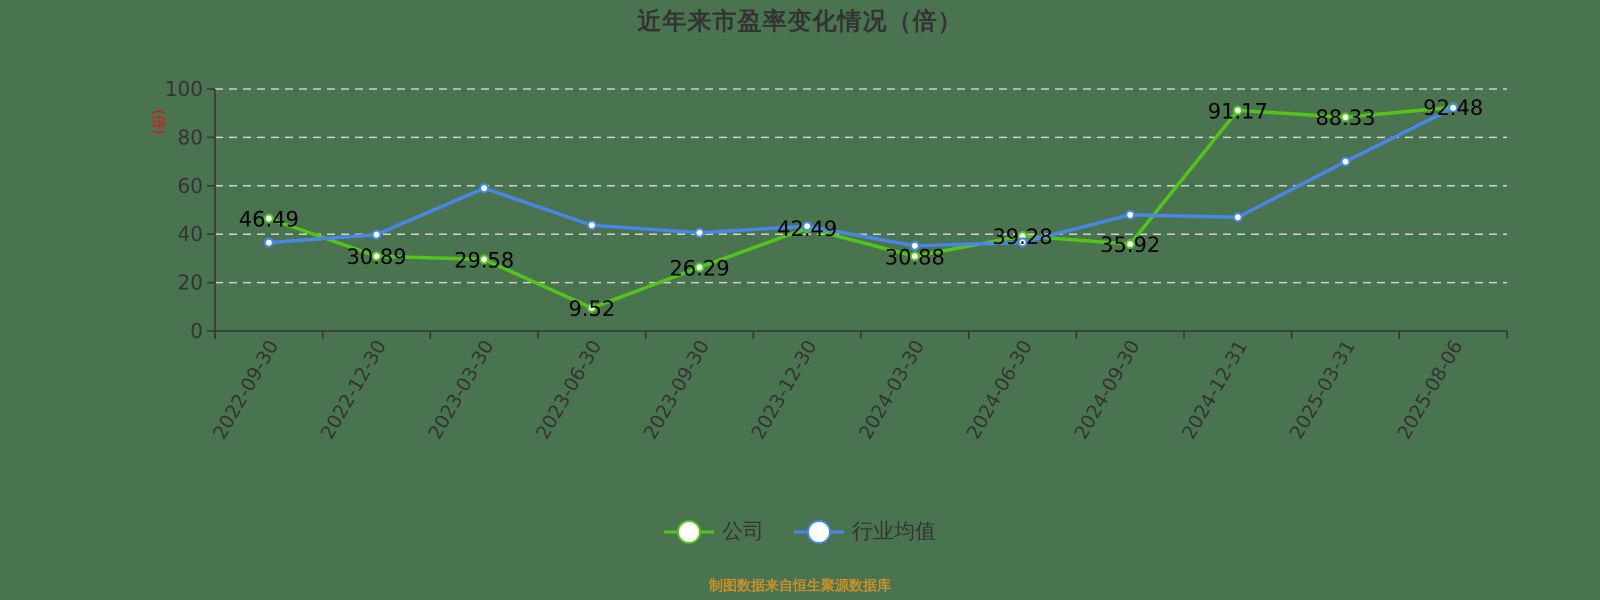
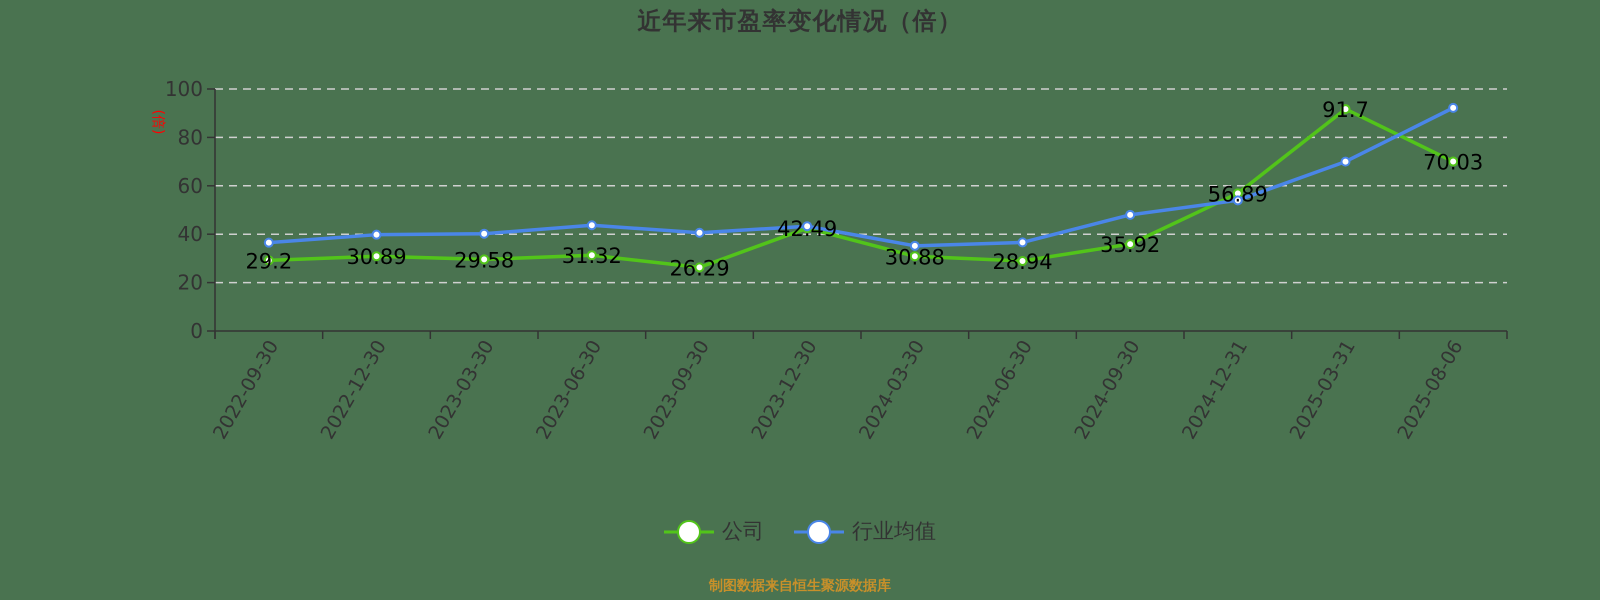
公司/2022-09-30: 46.49 -> 29.2
行业均值/2023-03-30: 59 -> 40
公司/2023-06-30: 9.52 -> 31.32
公司/2024-06-30: 39.28 -> 28.94
公司/2024-12-31: 91.17 -> 56.89
行业均值/2024-12-31: 47 -> 54
公司/2025-03-31: 88.33 -> 91.7
公司/2025-08-06: 92.48 -> 70.03
